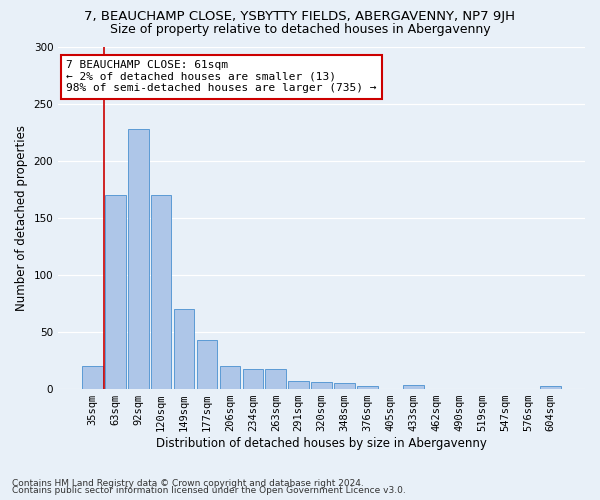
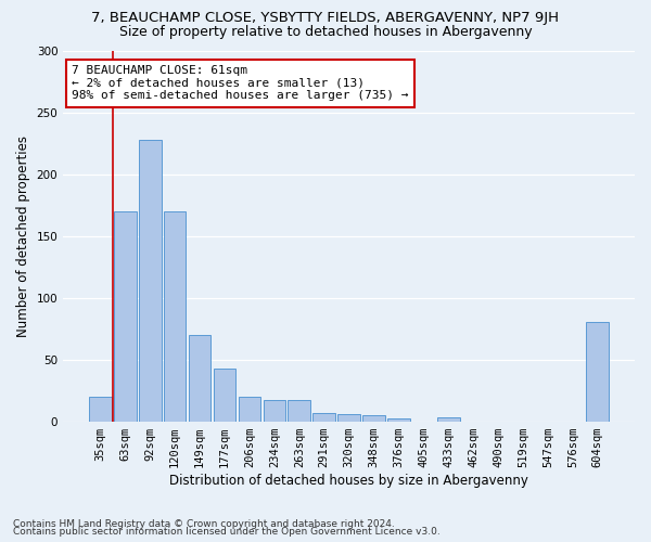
604sqm: 3 -> 81
